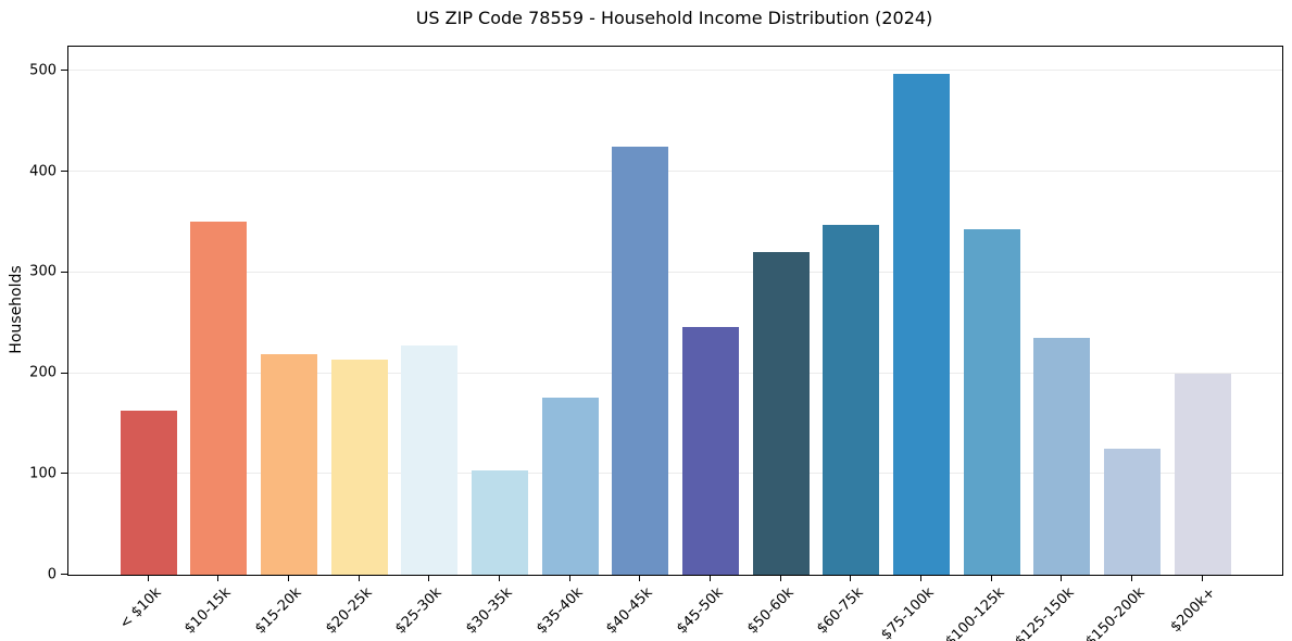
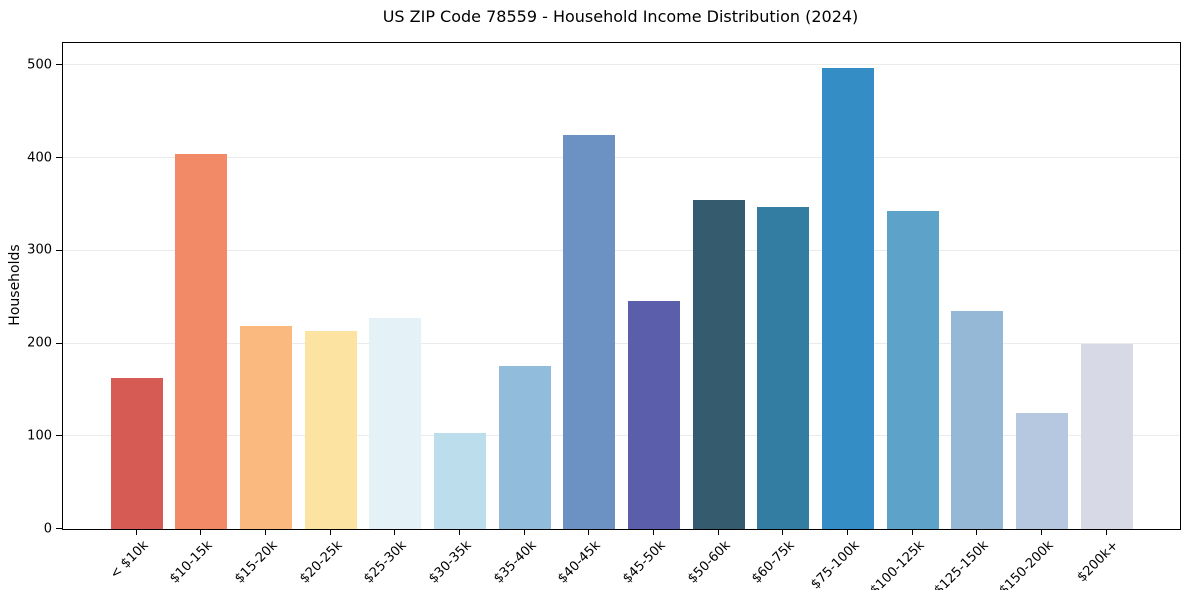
$10-15k: 350 -> 400
$50-60k: 320 -> 360
